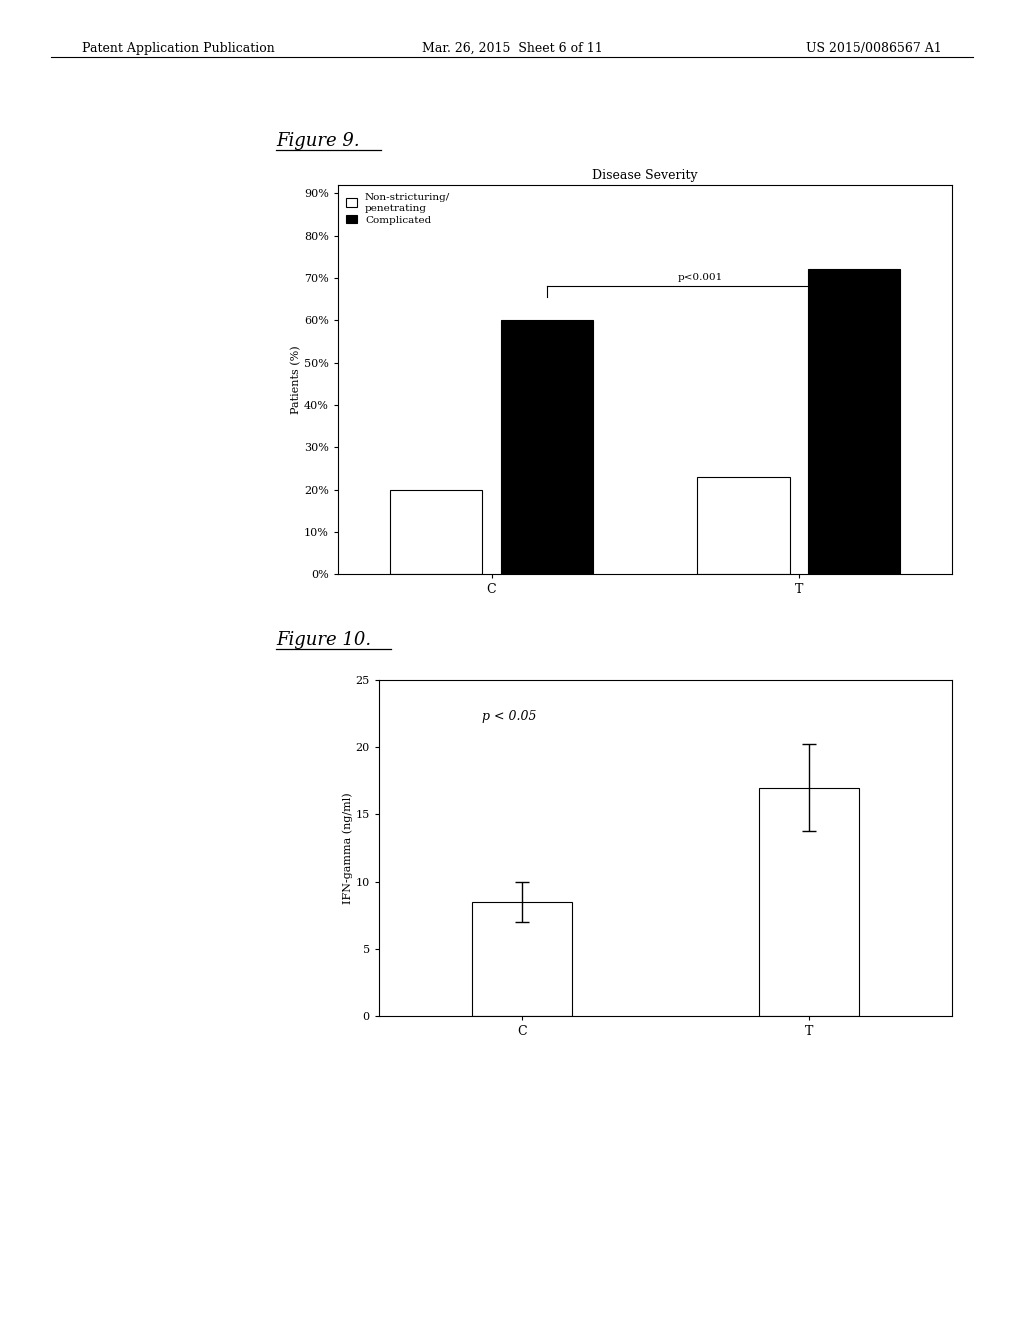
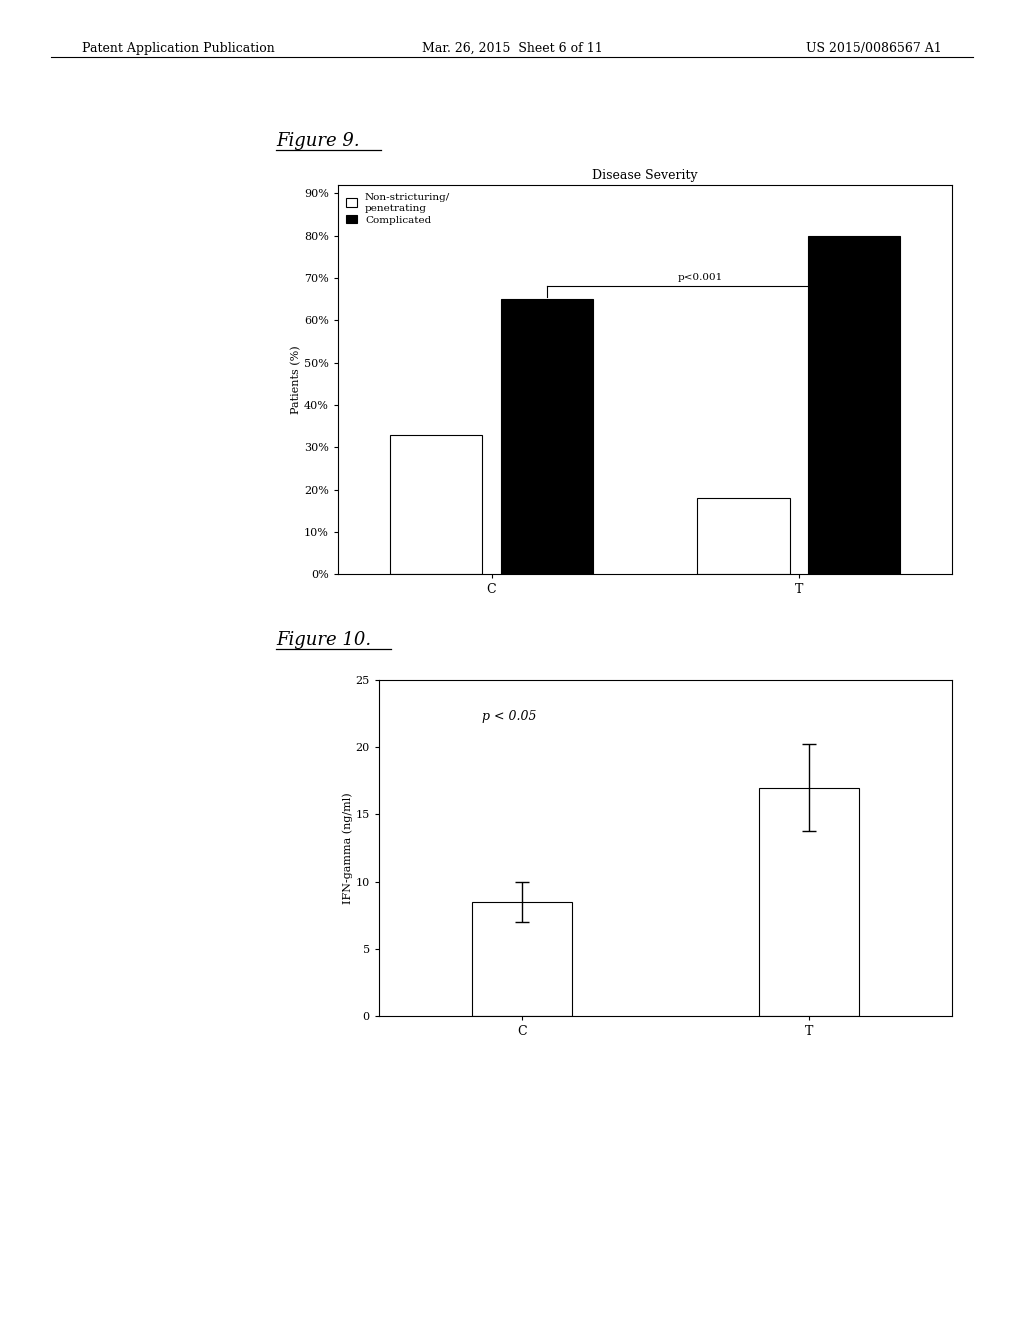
Disease Severity/Non-stricturing/ penetrating/C: 20% -> 33%
Disease Severity/Complicated/C: 60% -> 65%
Disease Severity/Non-stricturing/ penetrating/T: 23% -> 18%
Disease Severity/Complicated/T: 72% -> 80%
